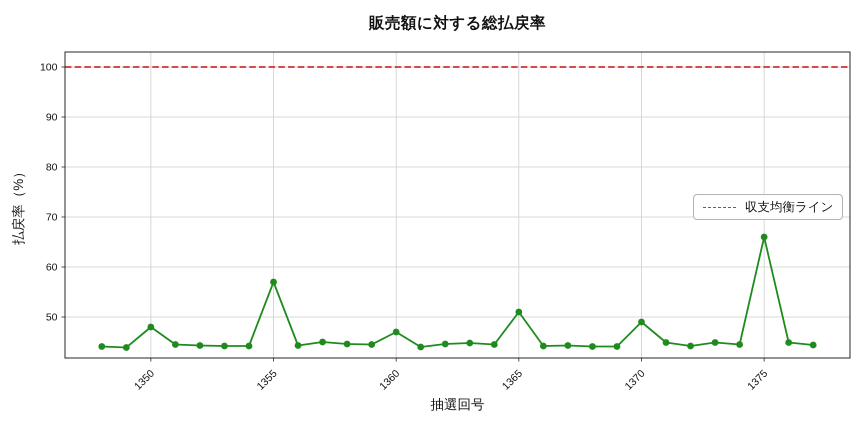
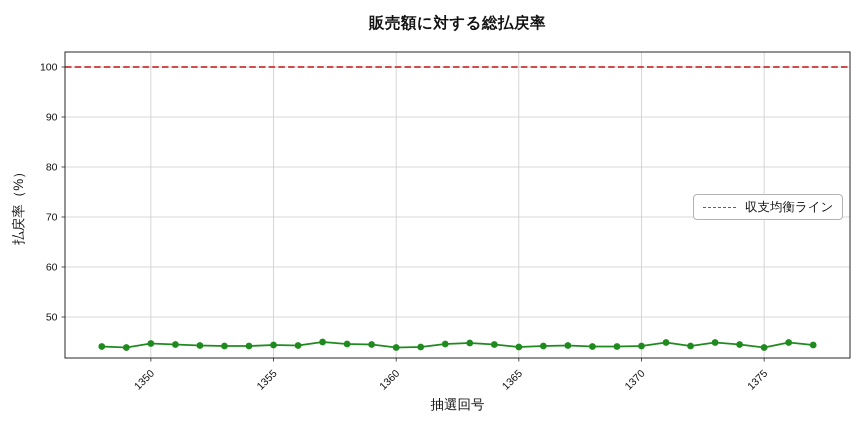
1350: 48 -> 45
1355: 57 -> 44
1360: 47 -> 44
1365: 51 -> 44
1370: 49 -> 44
1375: 66 -> 44
